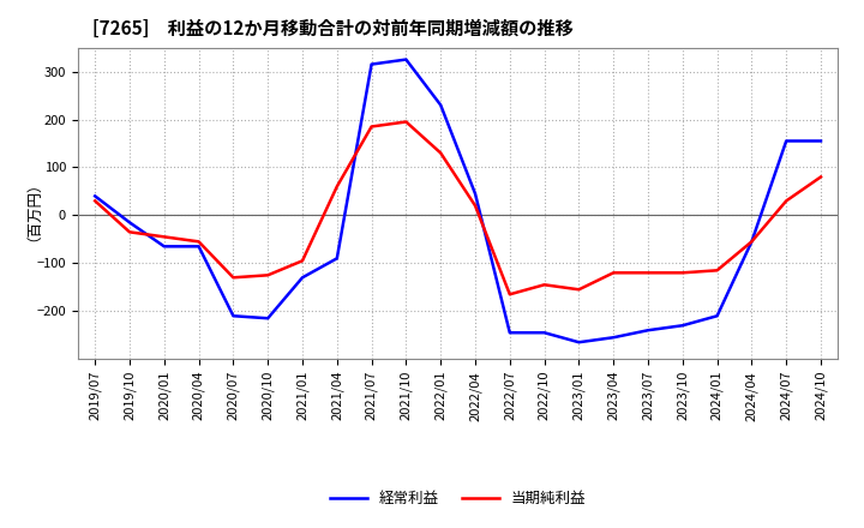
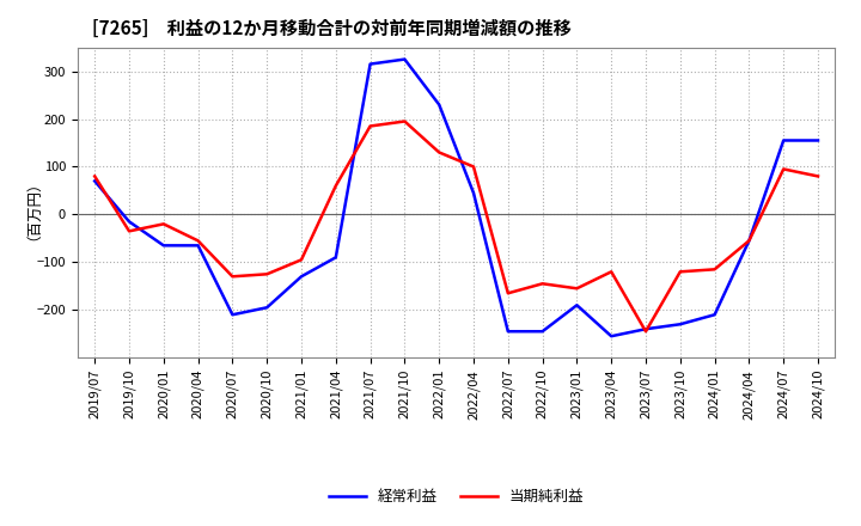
経常利益/2019/07: 40 -> 70
当期純利益/2019/07: 30 -> 80
当期純利益/2020/01: -45 -> -20
経常利益/2020/10: -215 -> -195
当期純利益/2022/04: 20 -> 100
経常利益/2023/01: -265 -> -190
当期純利益/2023/07: -120 -> -245
当期純利益/2024/07: 30 -> 95
